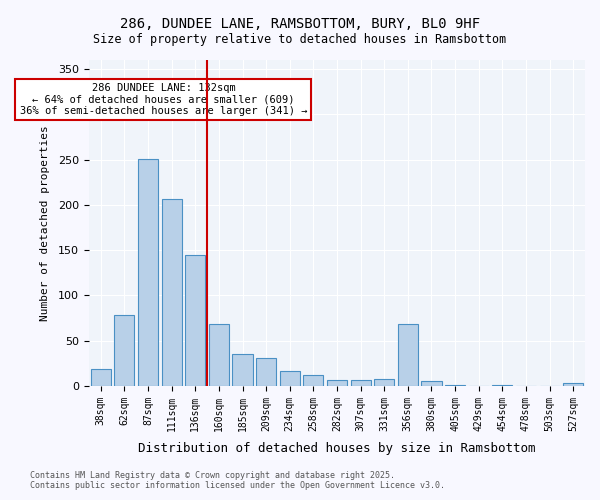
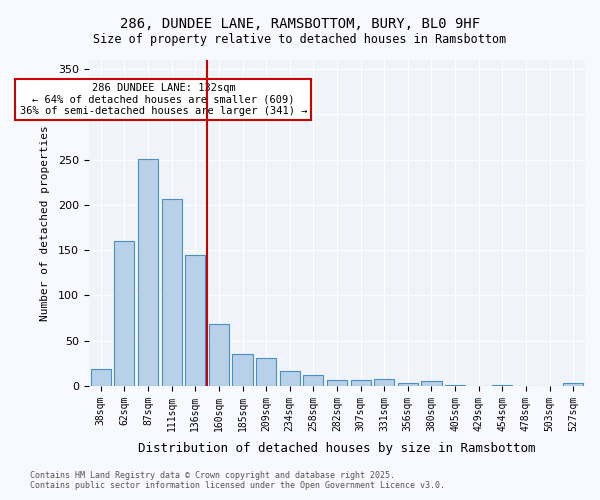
62sqm: 78 -> 160
356sqm: 68 -> 3
